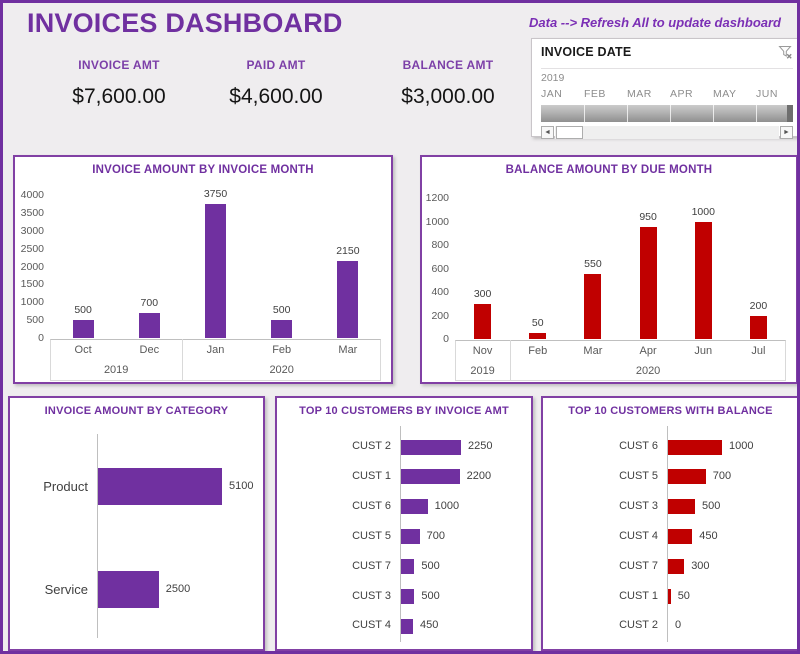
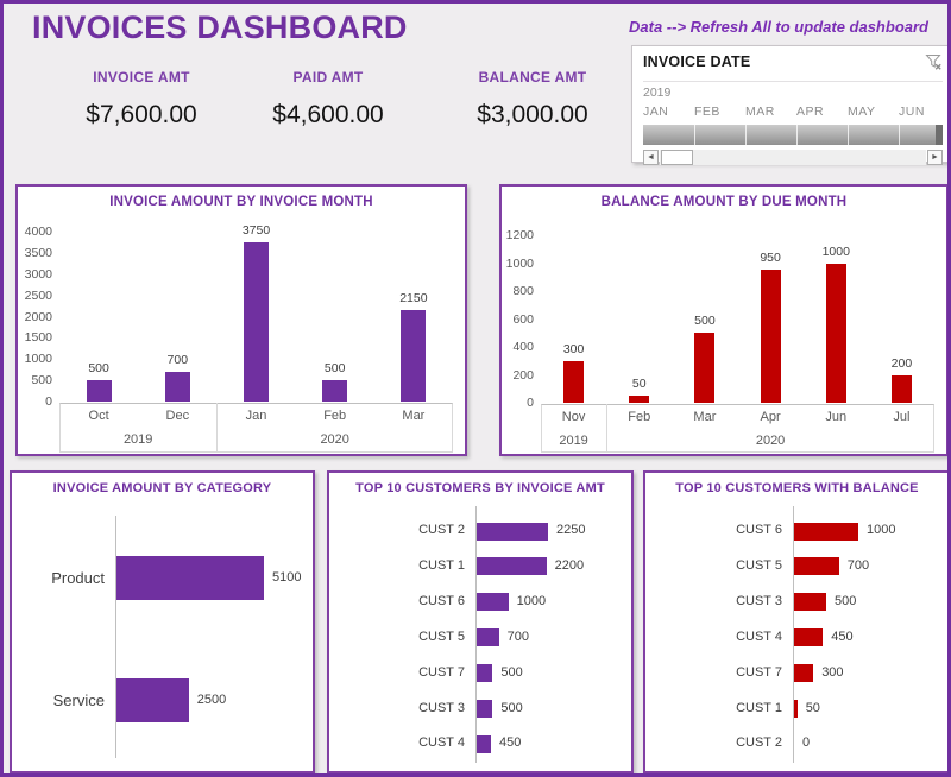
BALANCE AMOUNT BY DUE MONTH/Mar: 550 -> 500
